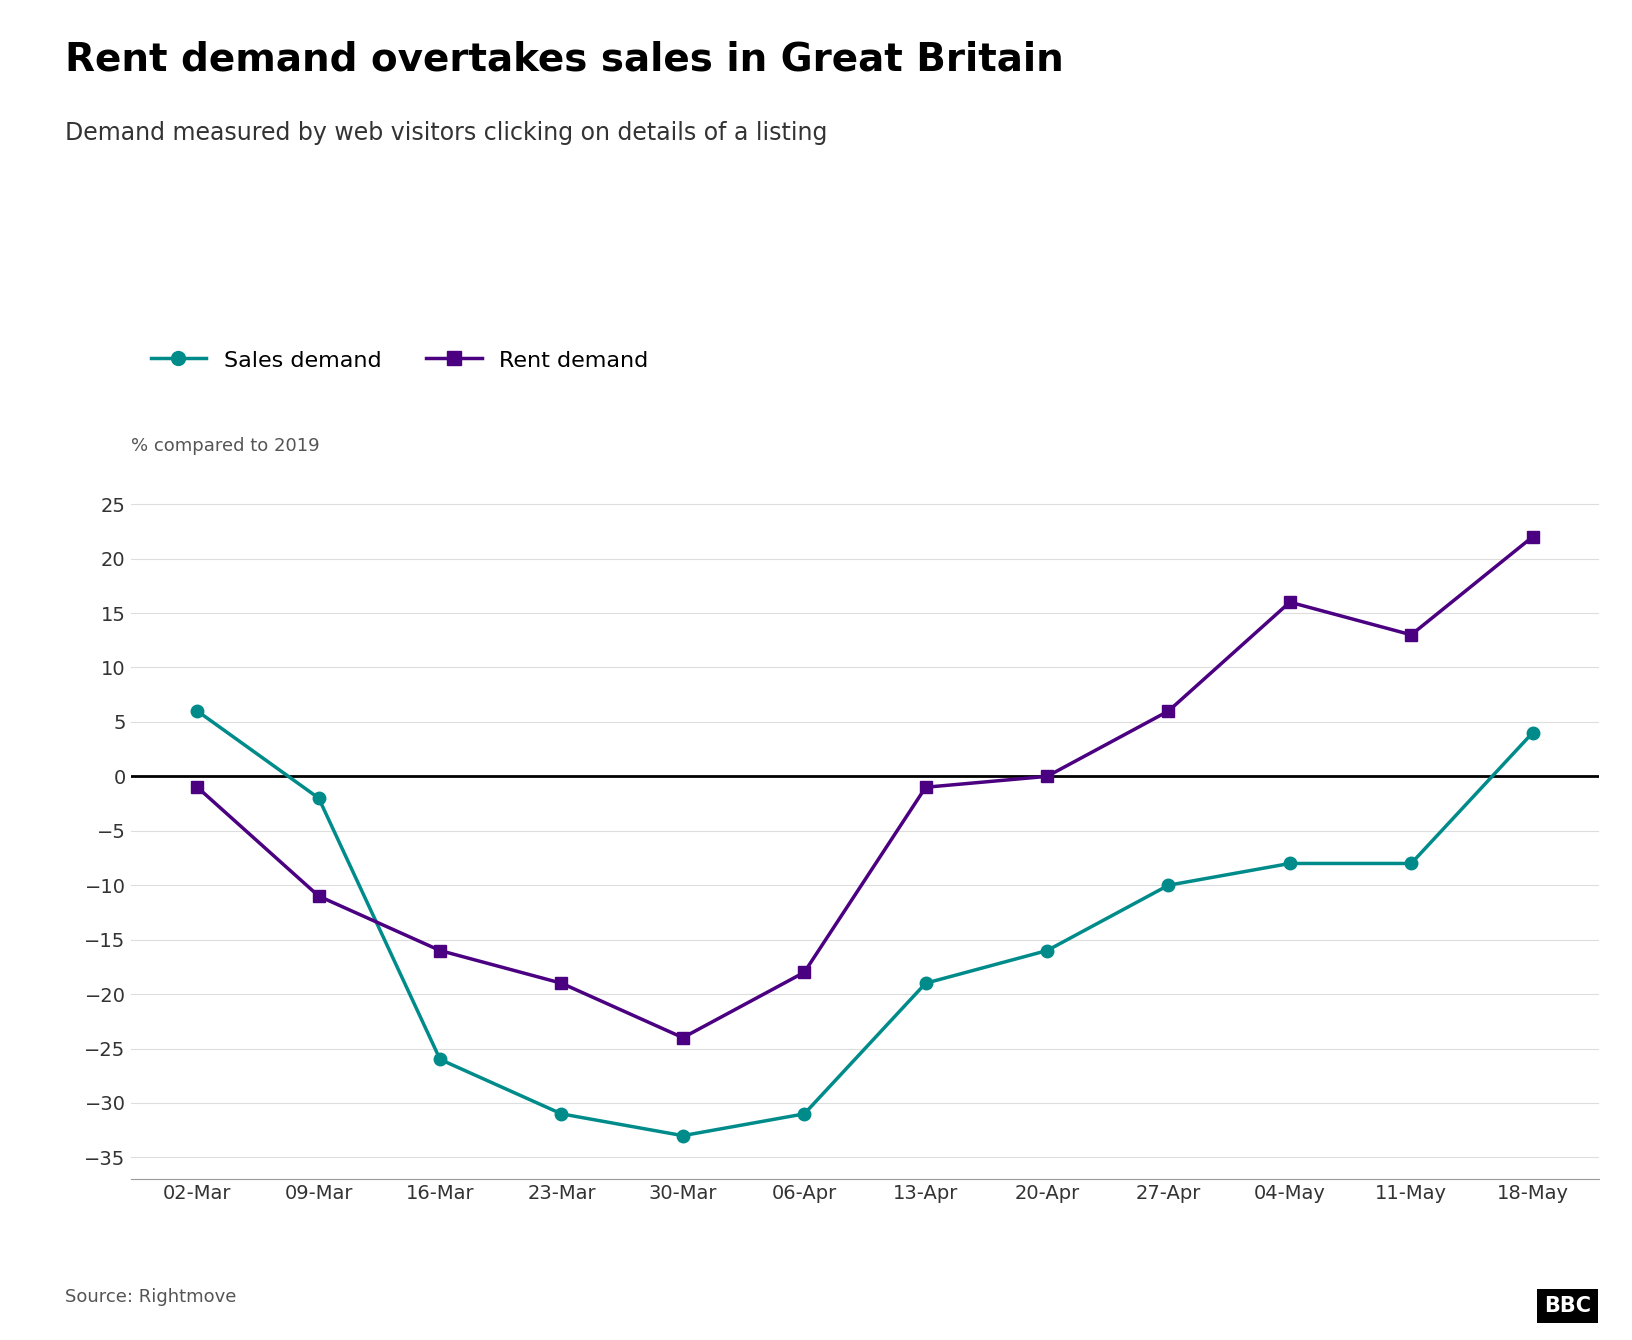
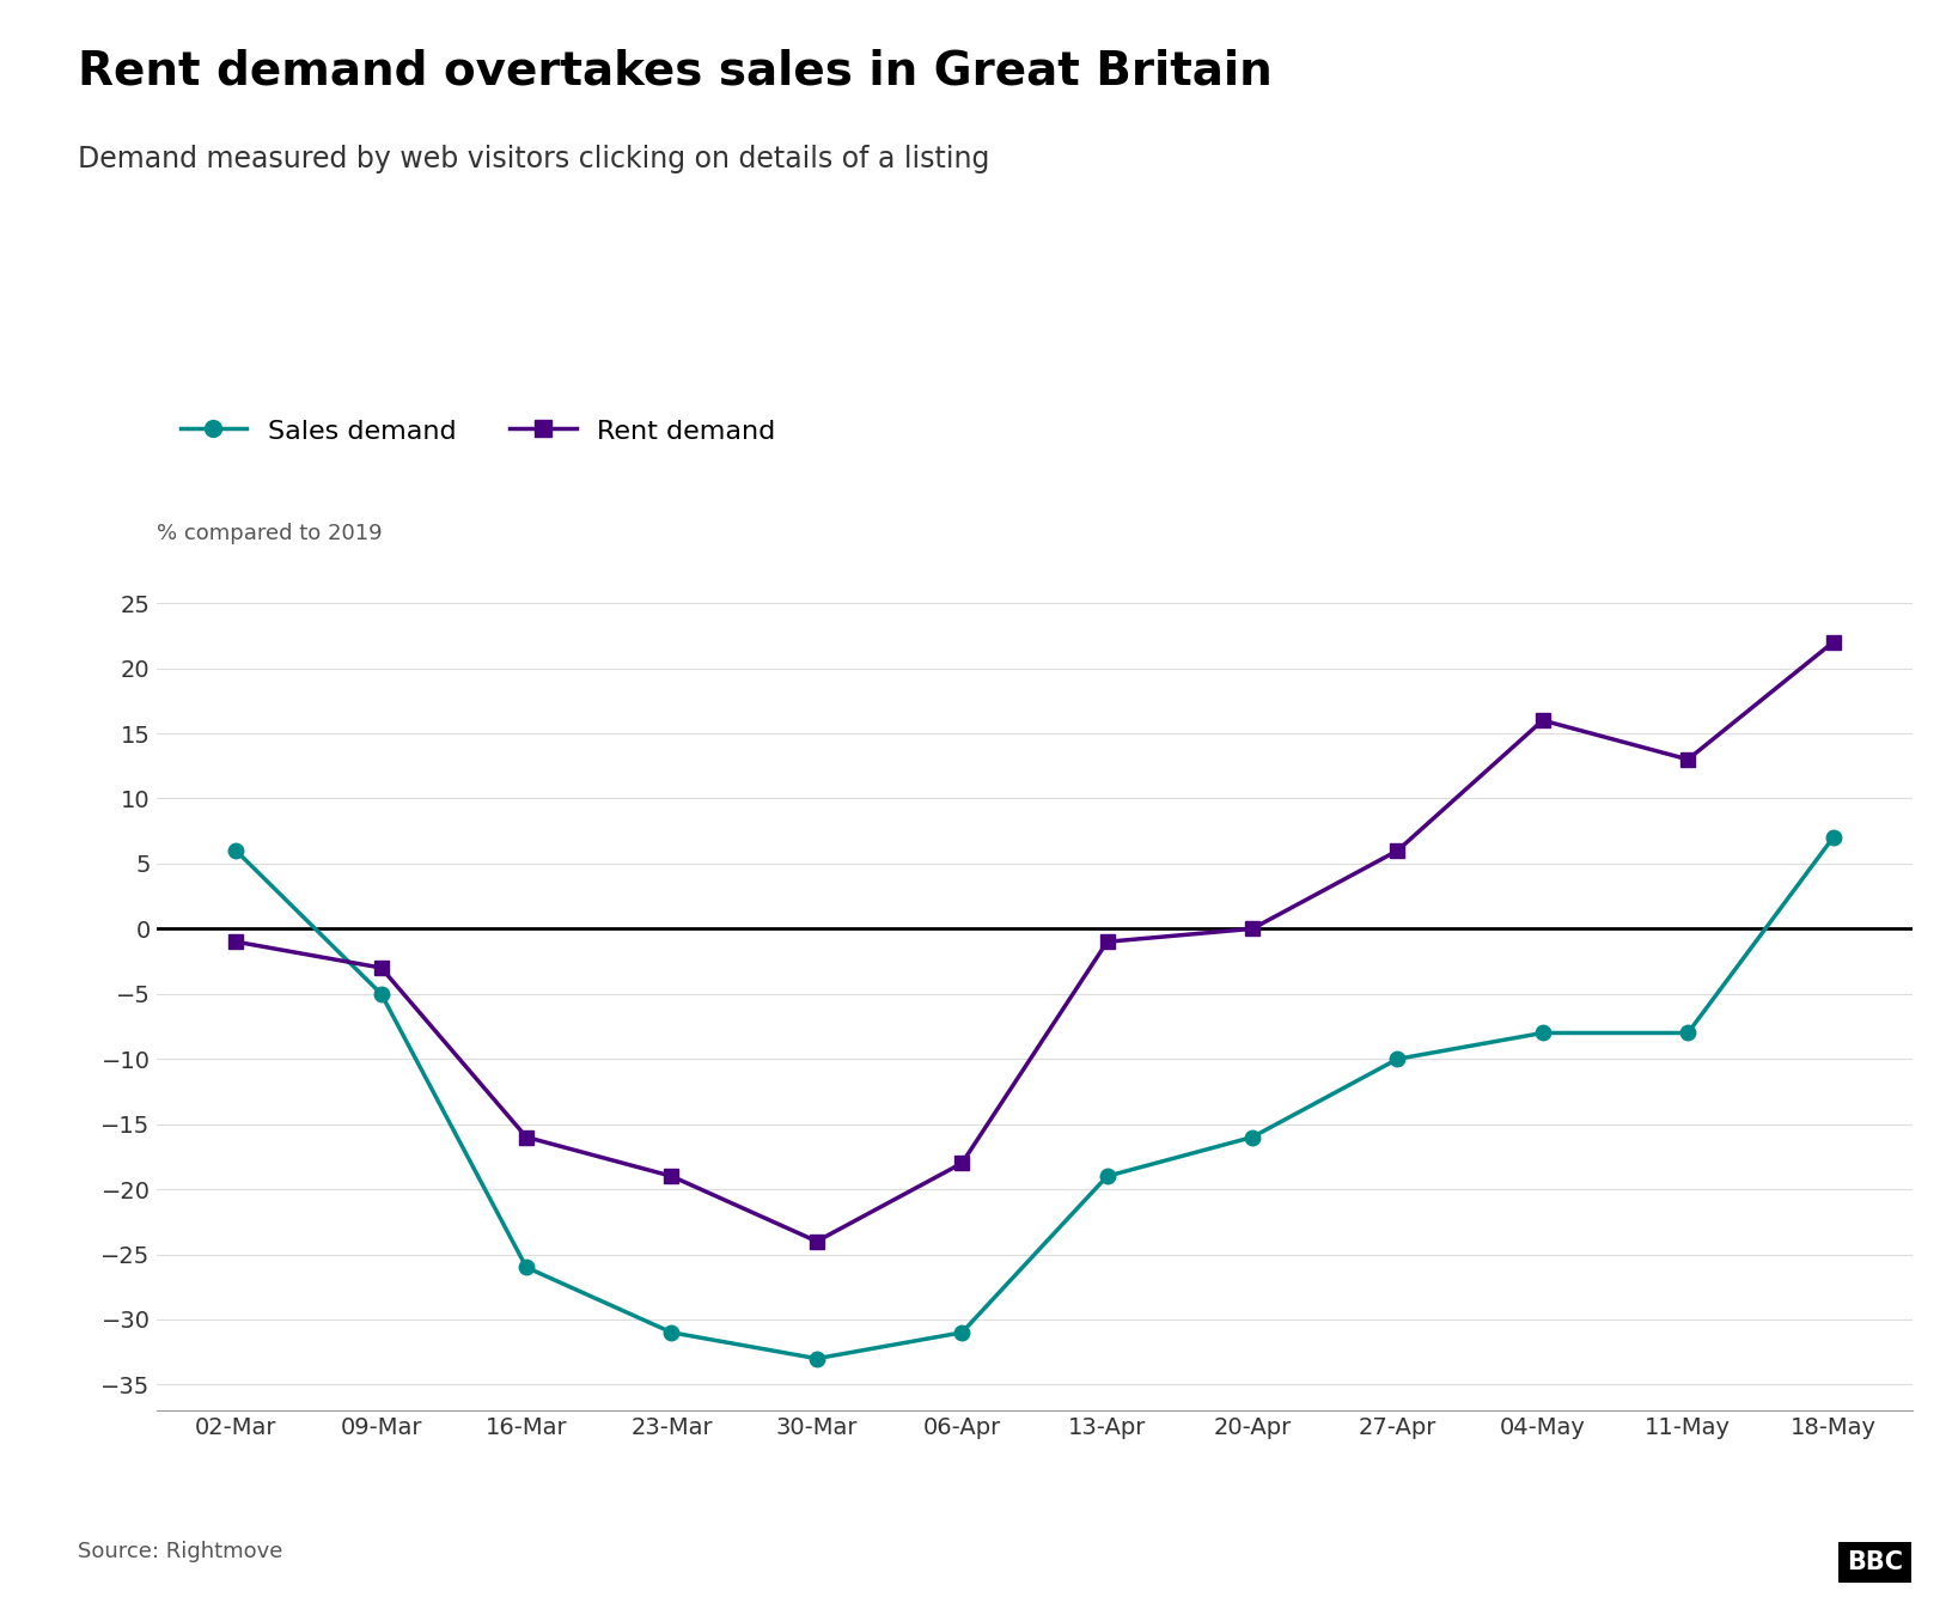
Sales demand/09-Mar: -2 -> -5
Rent demand/09-Mar: -11 -> -3
Sales demand/18-May: 4 -> 7
